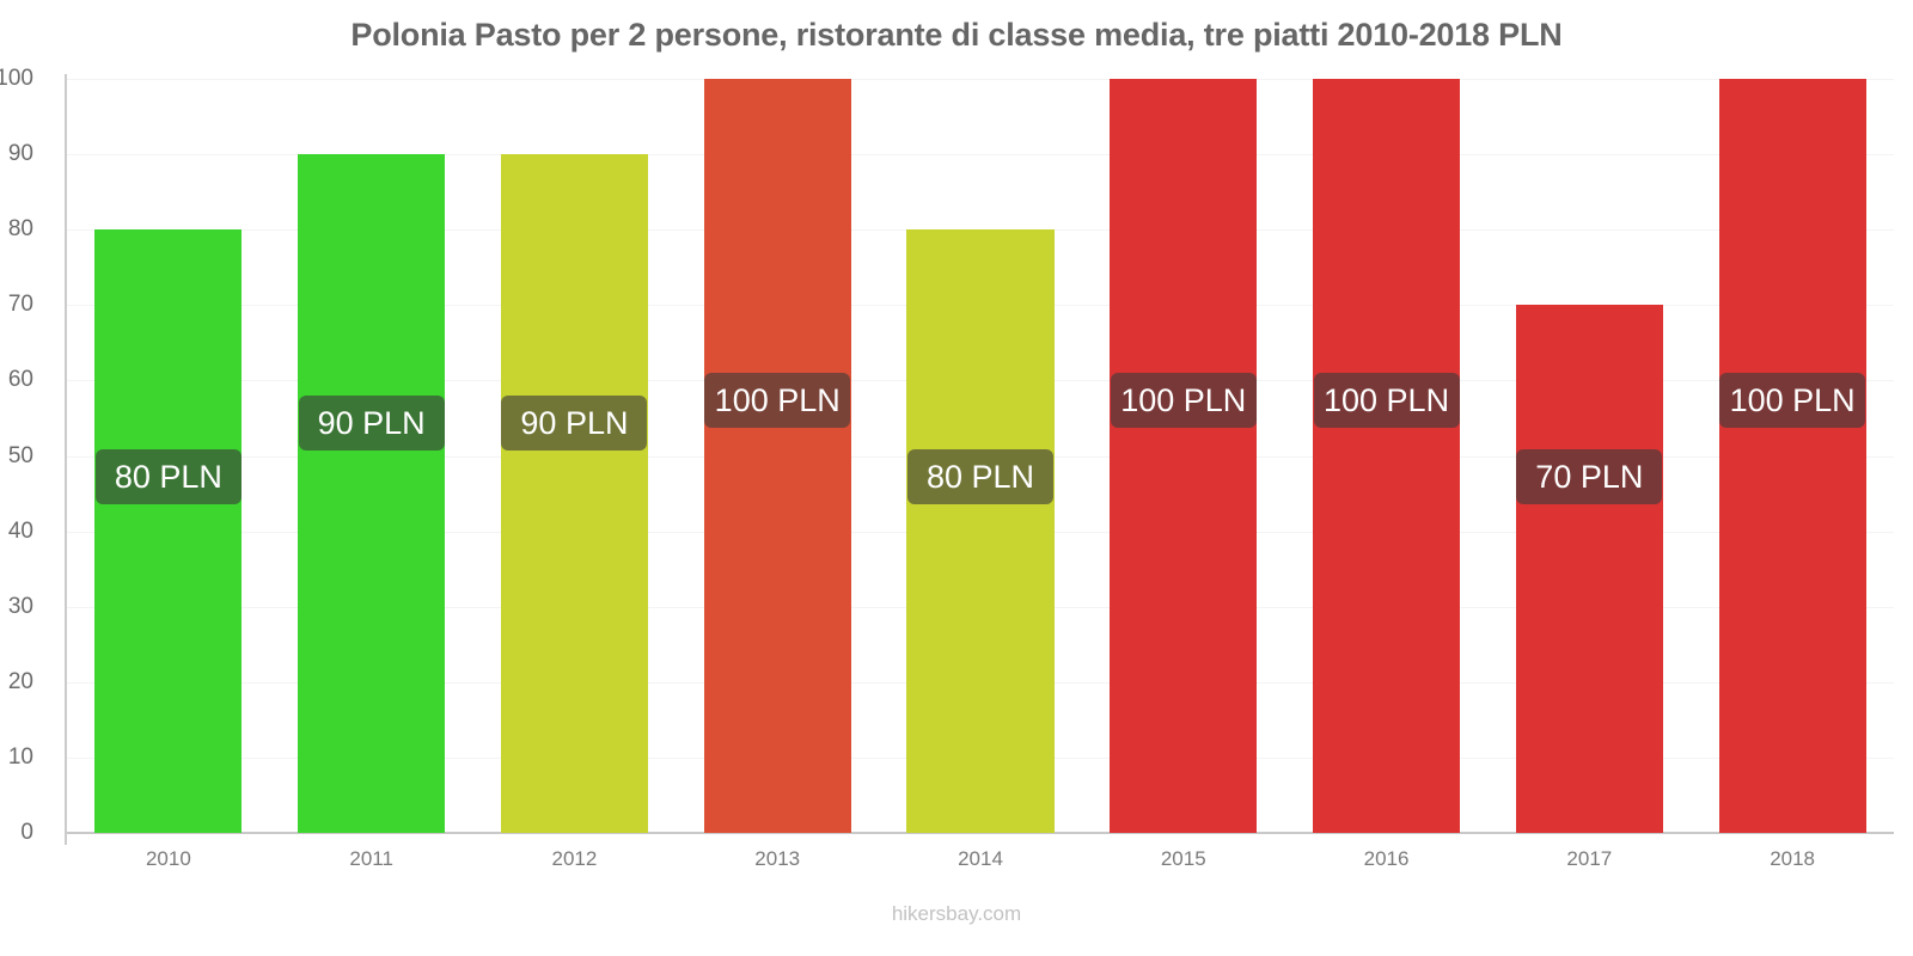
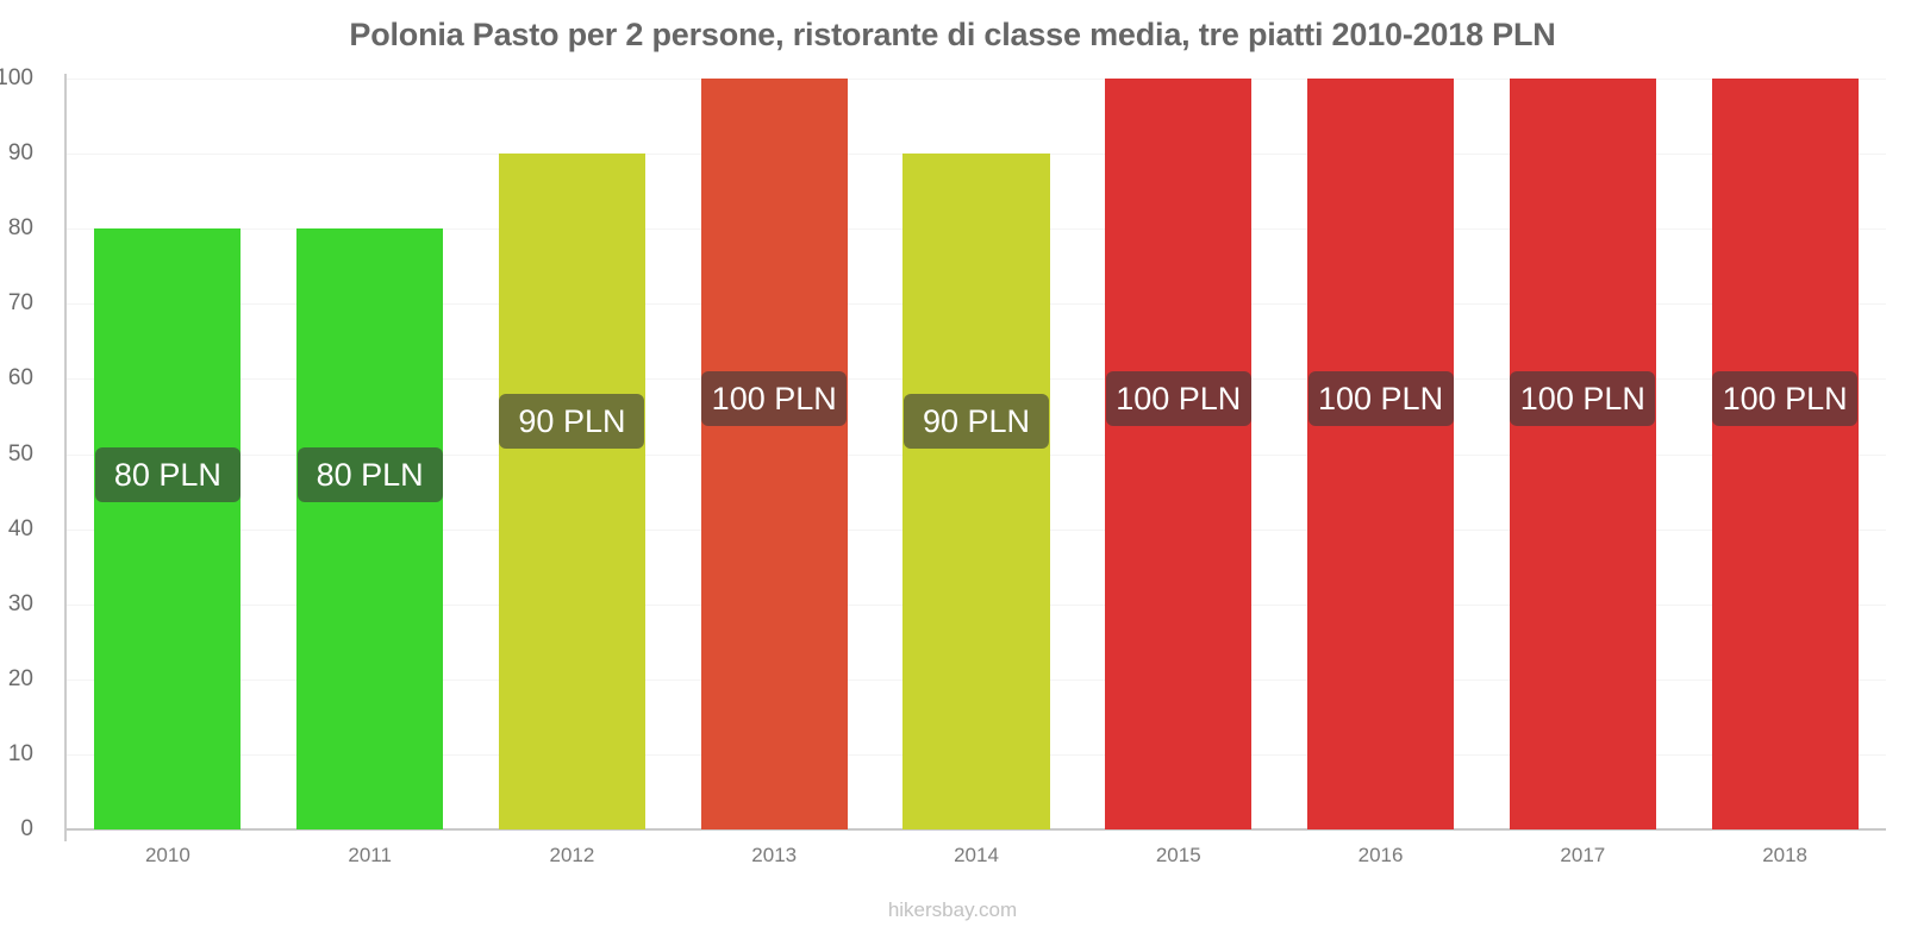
2011: 90 -> 80
2014: 80 -> 90
2017: 70 -> 100
